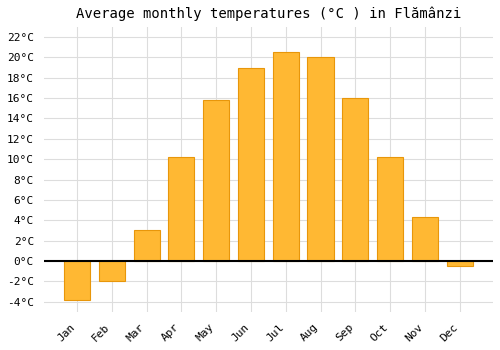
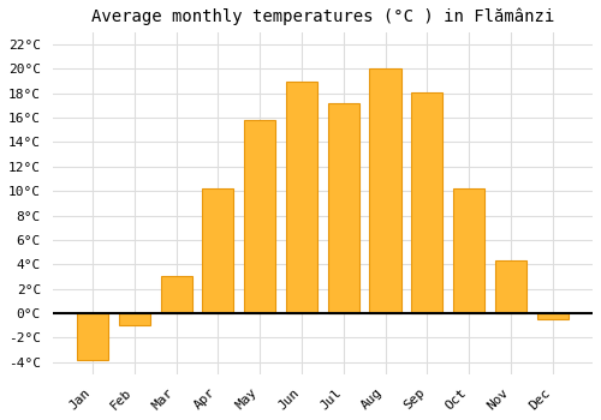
Feb: -2.0°C -> -1.0°C
Jul: 20.5°C -> 17.2°C
Sep: 16.0°C -> 18.1°C
